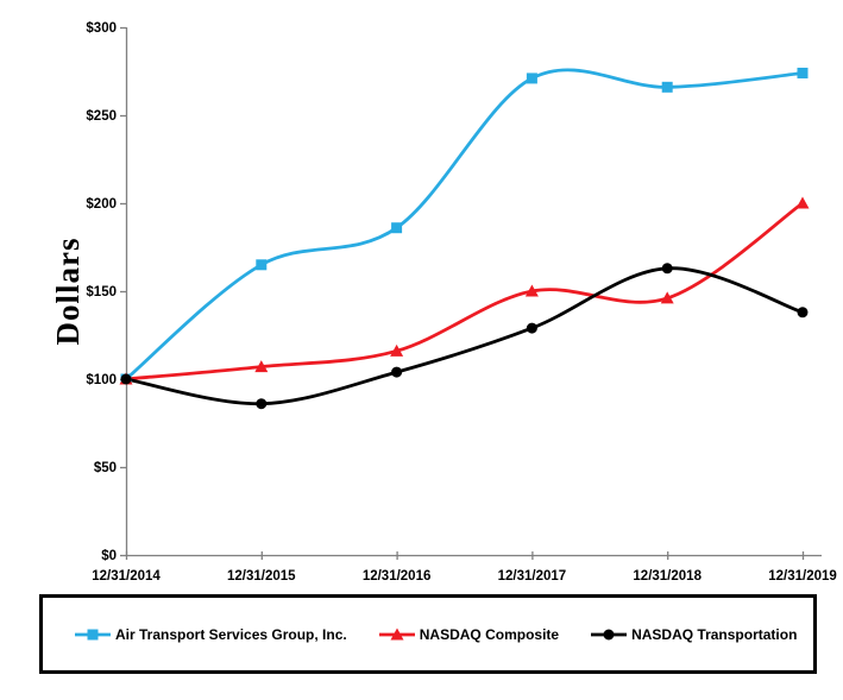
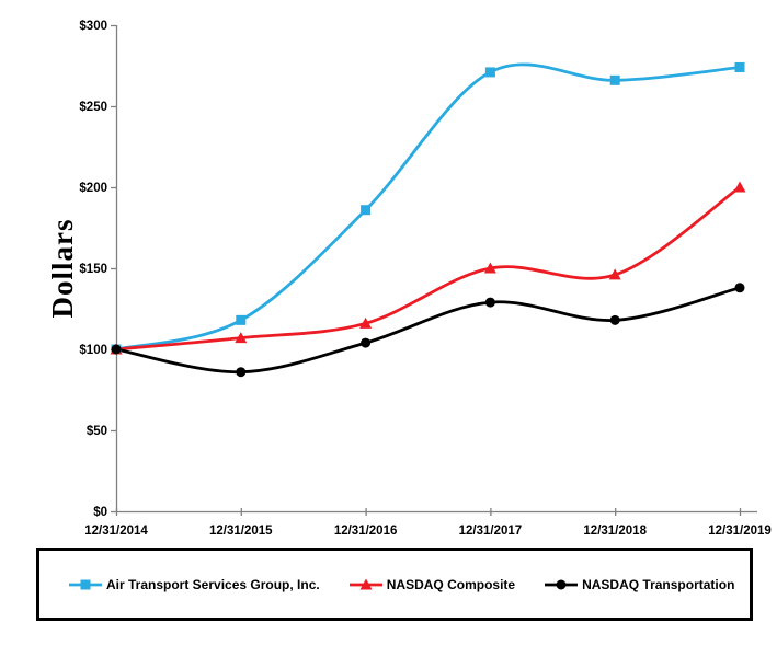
Air Transport Services Group, Inc./12/31/2015: $165 -> $118
NASDAQ Transportation/12/31/2018: $163 -> $118
